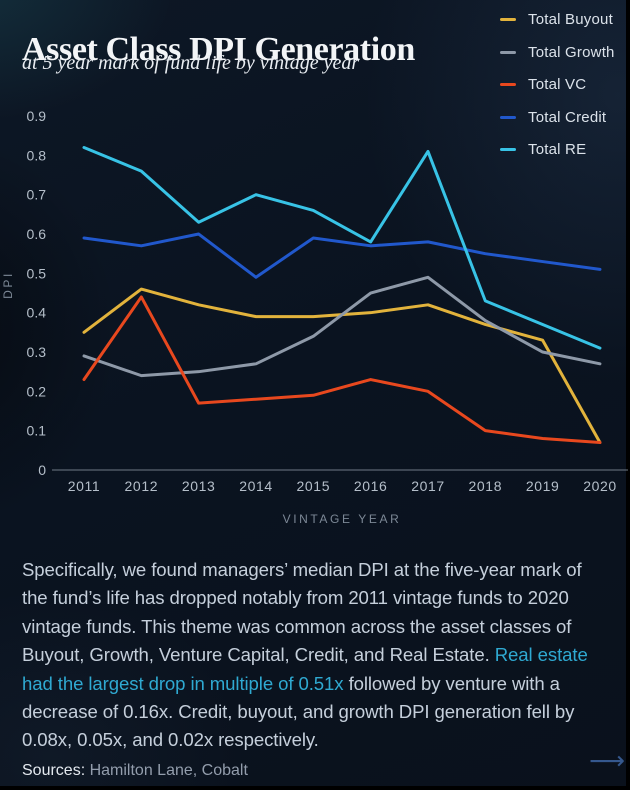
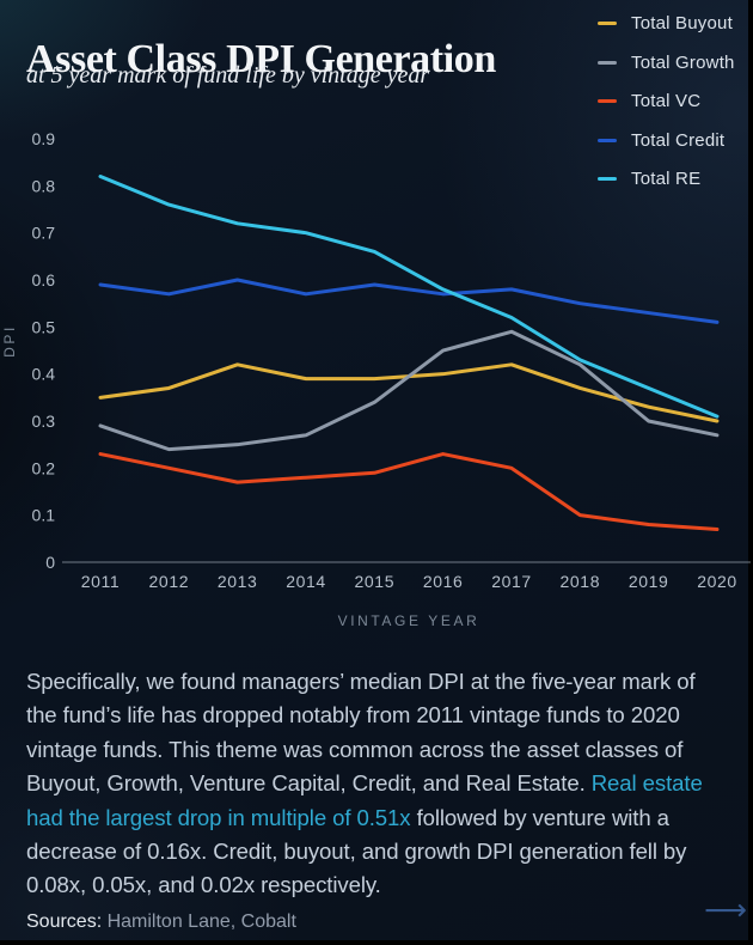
Total Buyout/2012: 0.46 -> 0.37
Total VC/2012: 0.44 -> 0.20
Total RE/2013: 0.63 -> 0.72
Total Credit/2014: 0.49 -> 0.57
Total RE/2017: 0.81 -> 0.52
Total Growth/2018: 0.38 -> 0.42
Total Buyout/2020: 0.07 -> 0.30
